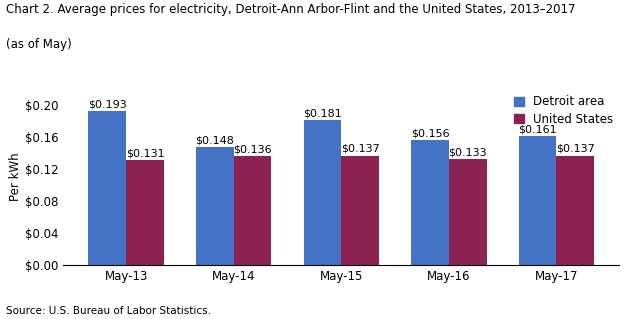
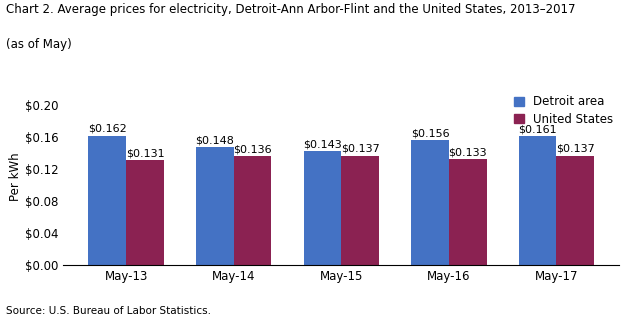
Detroit area/May-13: $0.193 -> $0.162
Detroit area/May-15: $0.181 -> $0.143
